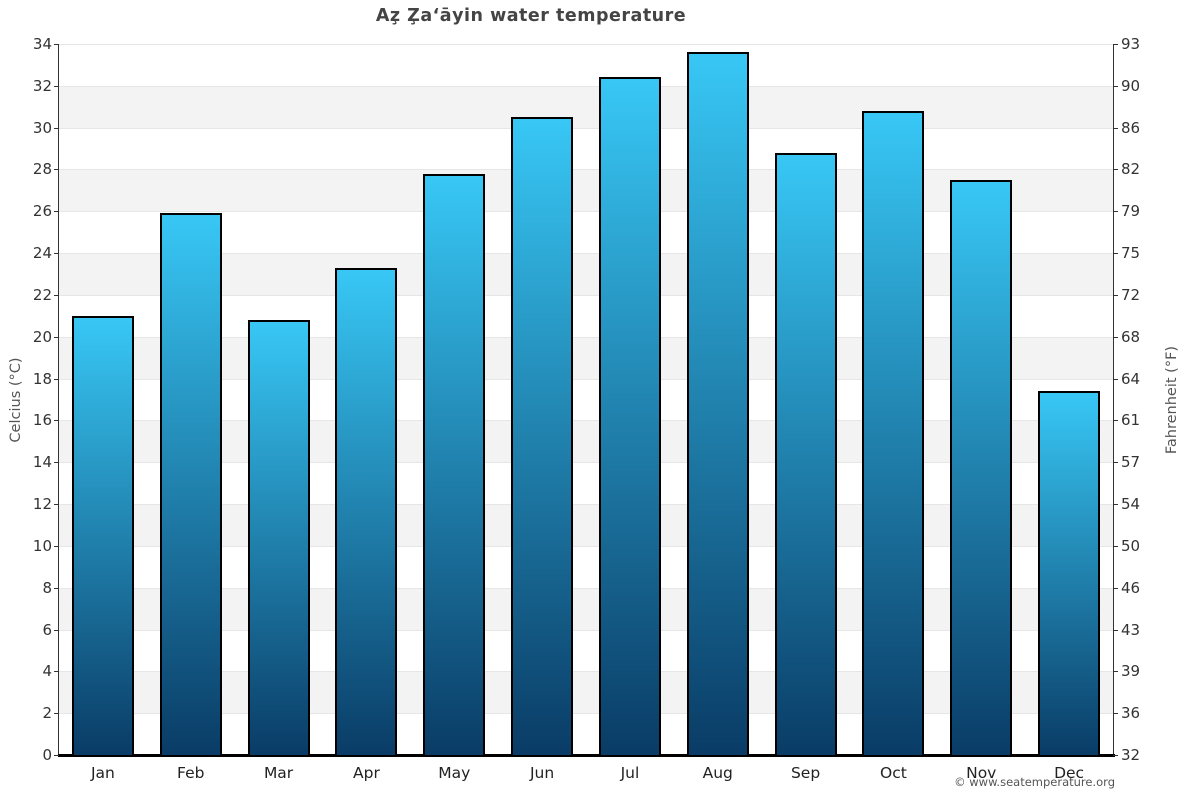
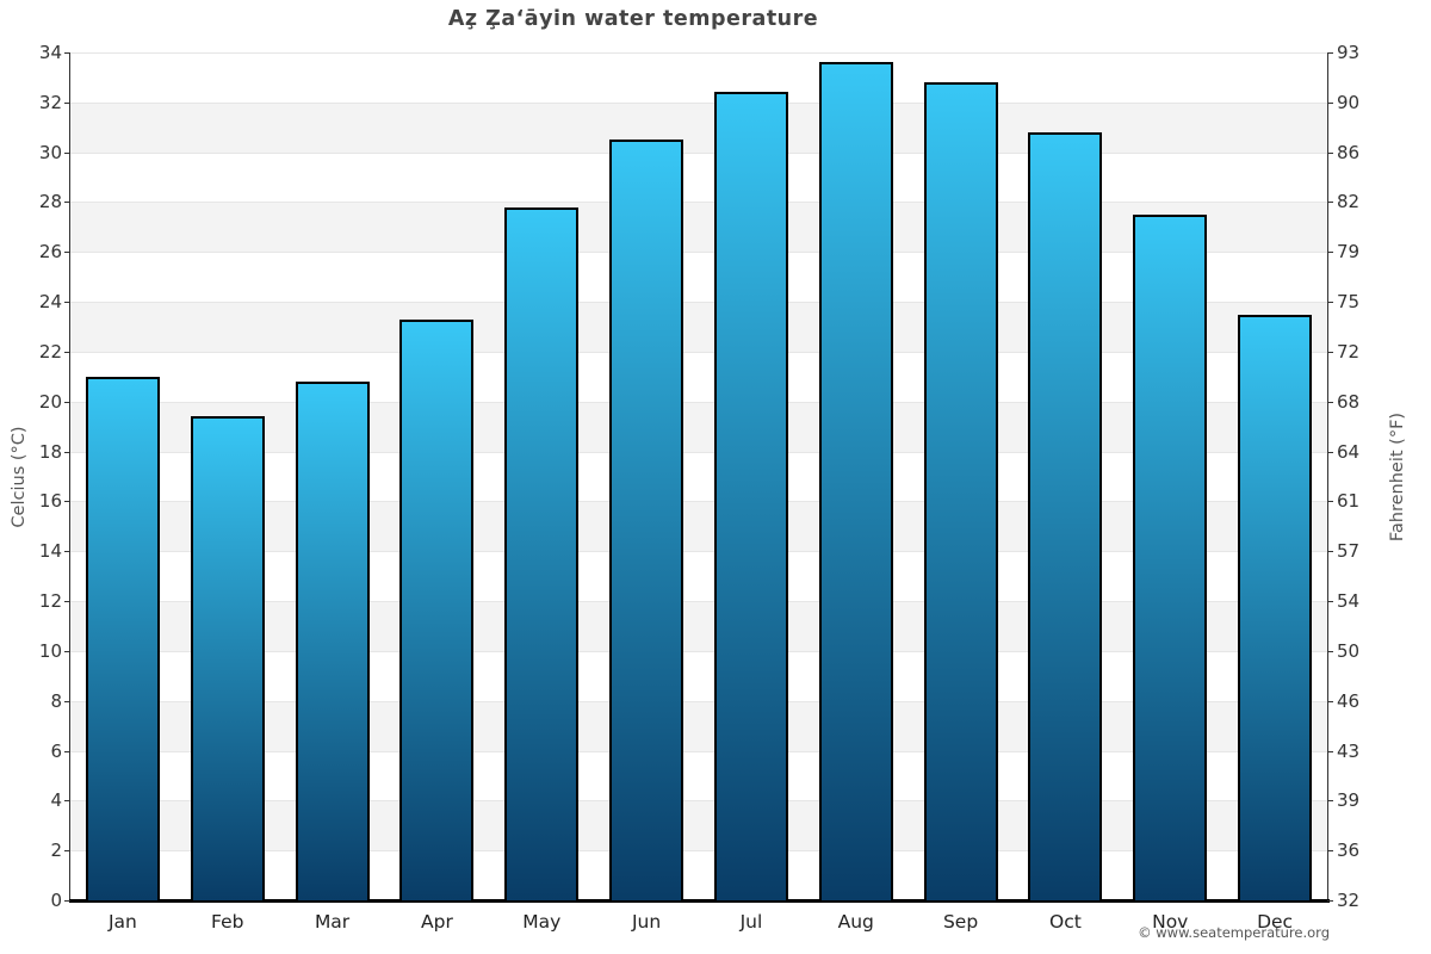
Feb: 25.9 -> 19.4
Sep: 28.8 -> 32.8
Dec: 17.4 -> 23.5
